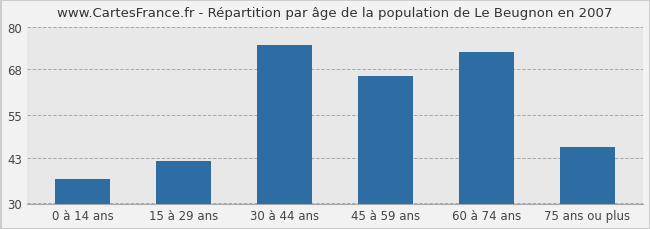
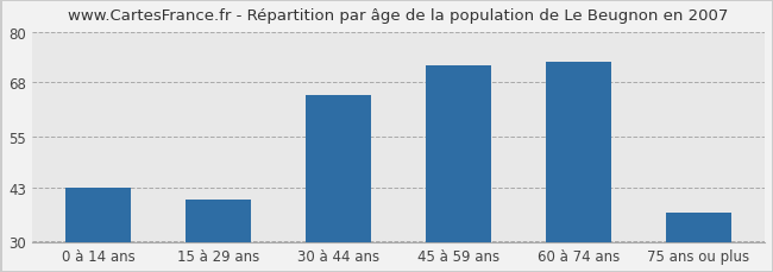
0 à 14 ans: 37 -> 43
15 à 29 ans: 42 -> 40
30 à 44 ans: 75 -> 65
45 à 59 ans: 66 -> 72
75 ans ou plus: 46 -> 37
